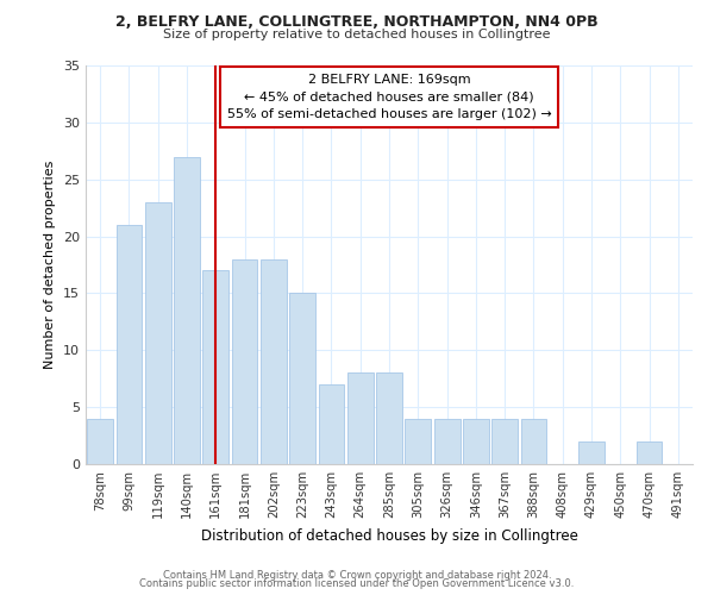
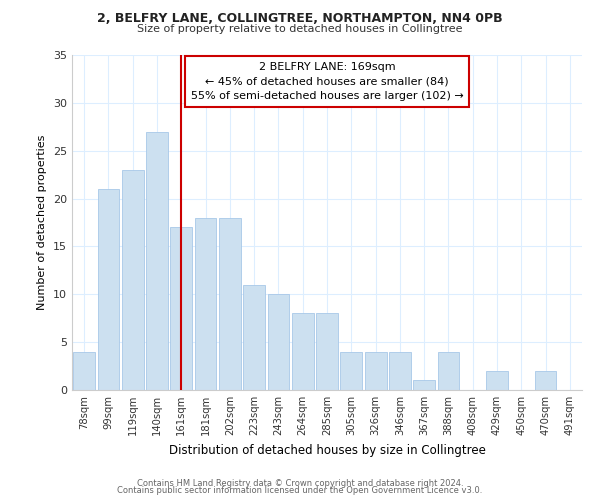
223sqm: 15 -> 11
243sqm: 7 -> 10
367sqm: 4 -> 1
